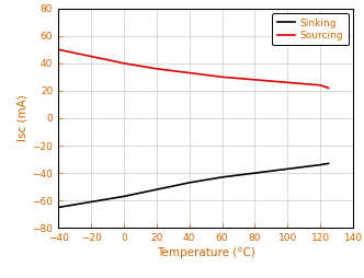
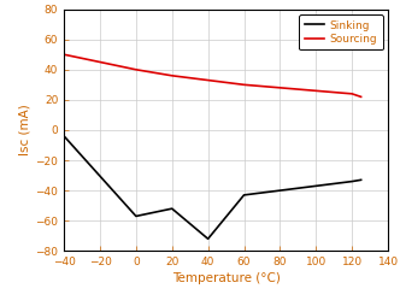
Sinking/−40: -65 -> -4
Sinking/40: -47 -> -72
